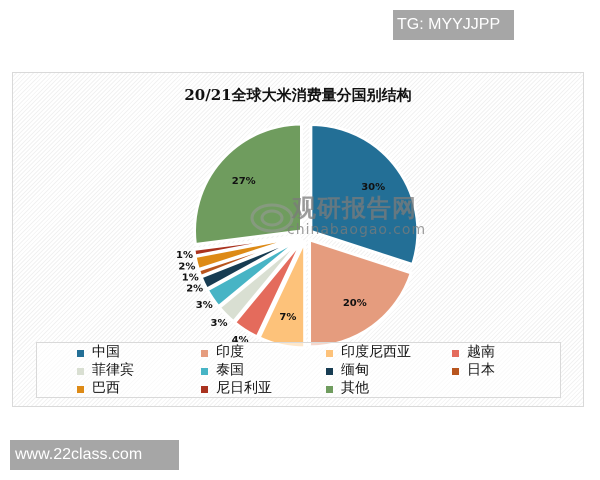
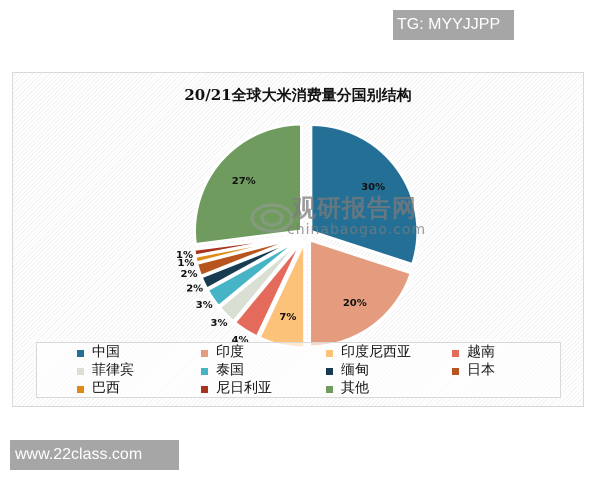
日本: 1% -> 2%
巴西: 2% -> 1%
